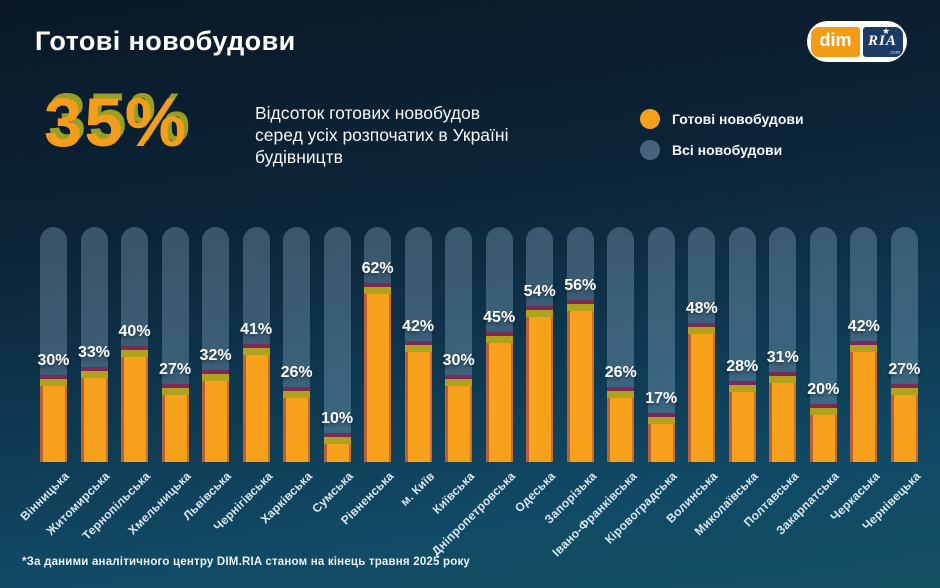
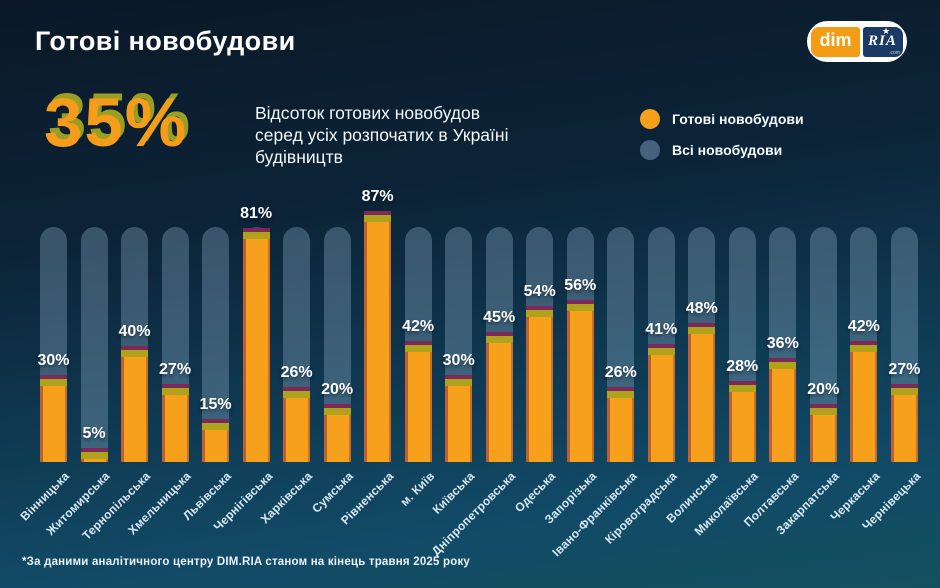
Готові новобудови/Житомирська: 33% -> 5%
Готові новобудови/Львівська: 32% -> 15%
Готові новобудови/Чернігівська: 41% -> 81%
Готові новобудови/Сумська: 10% -> 20%
Готові новобудови/Рівненська: 62% -> 87%
Готові новобудови/Кіровоградська: 17% -> 41%
Готові новобудови/Полтавська: 31% -> 36%
